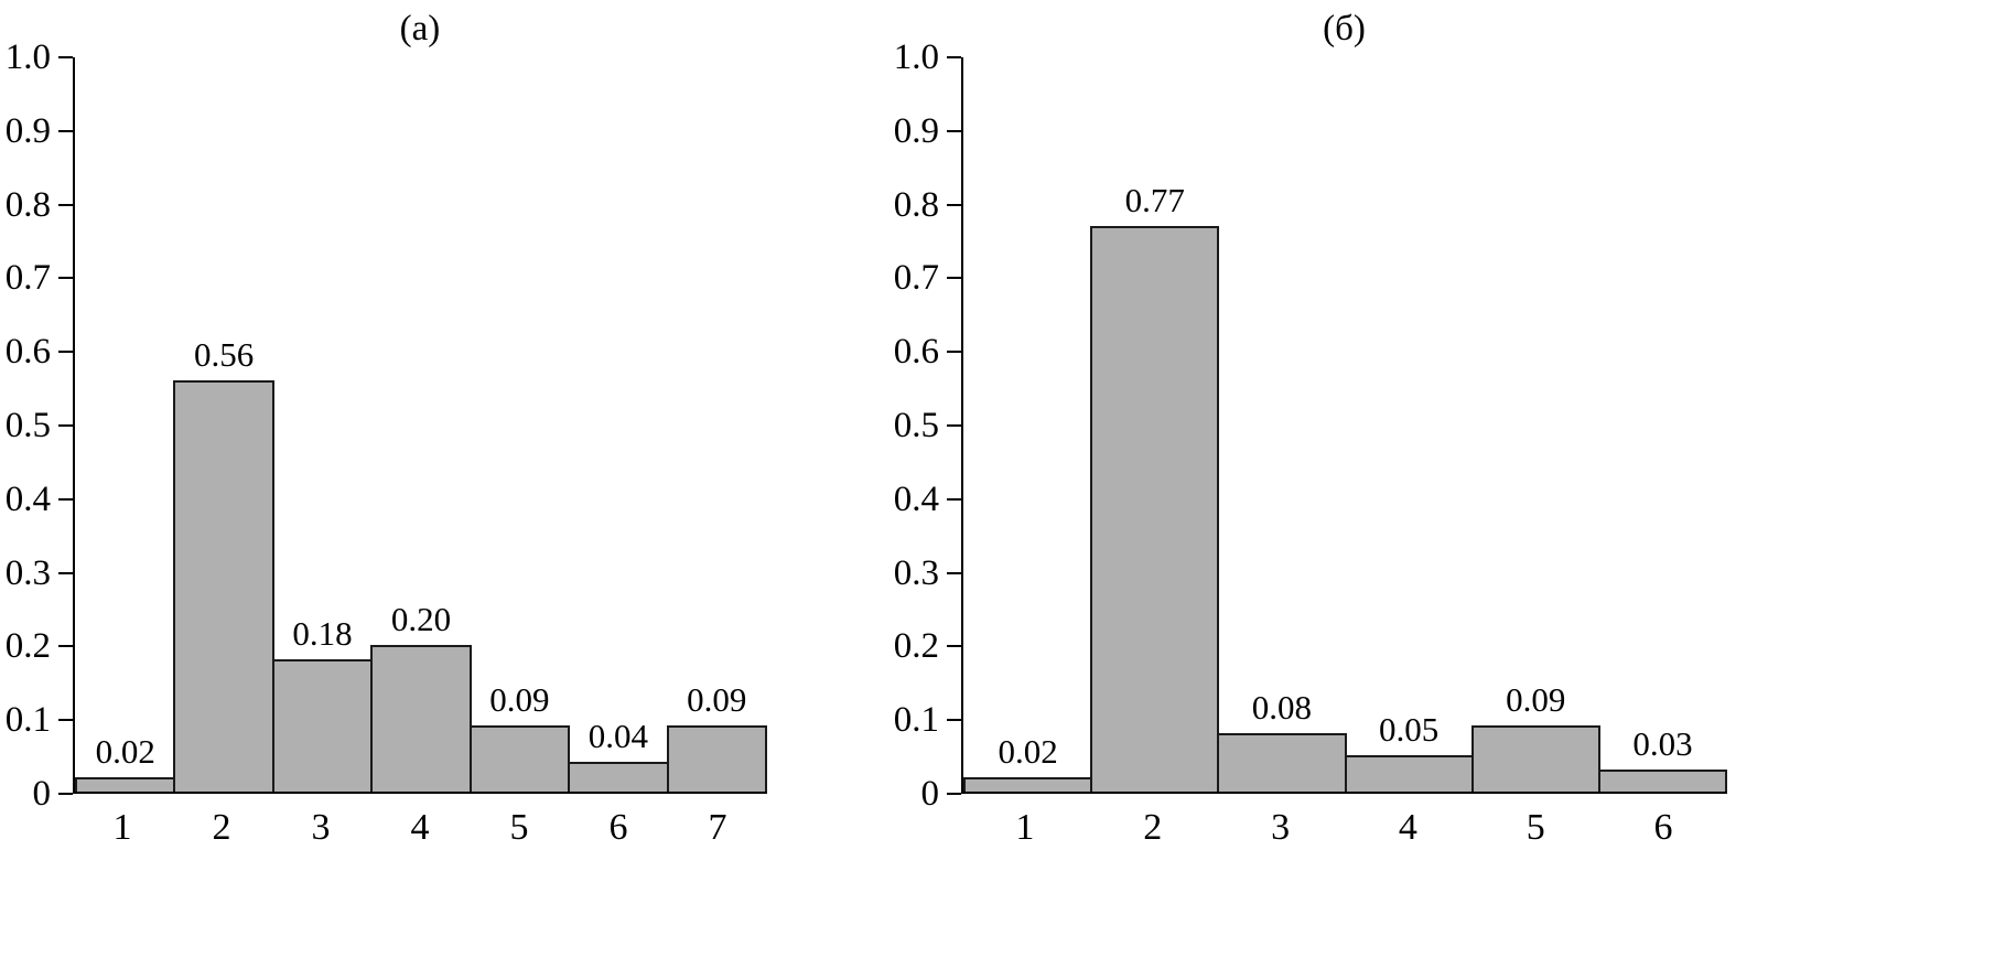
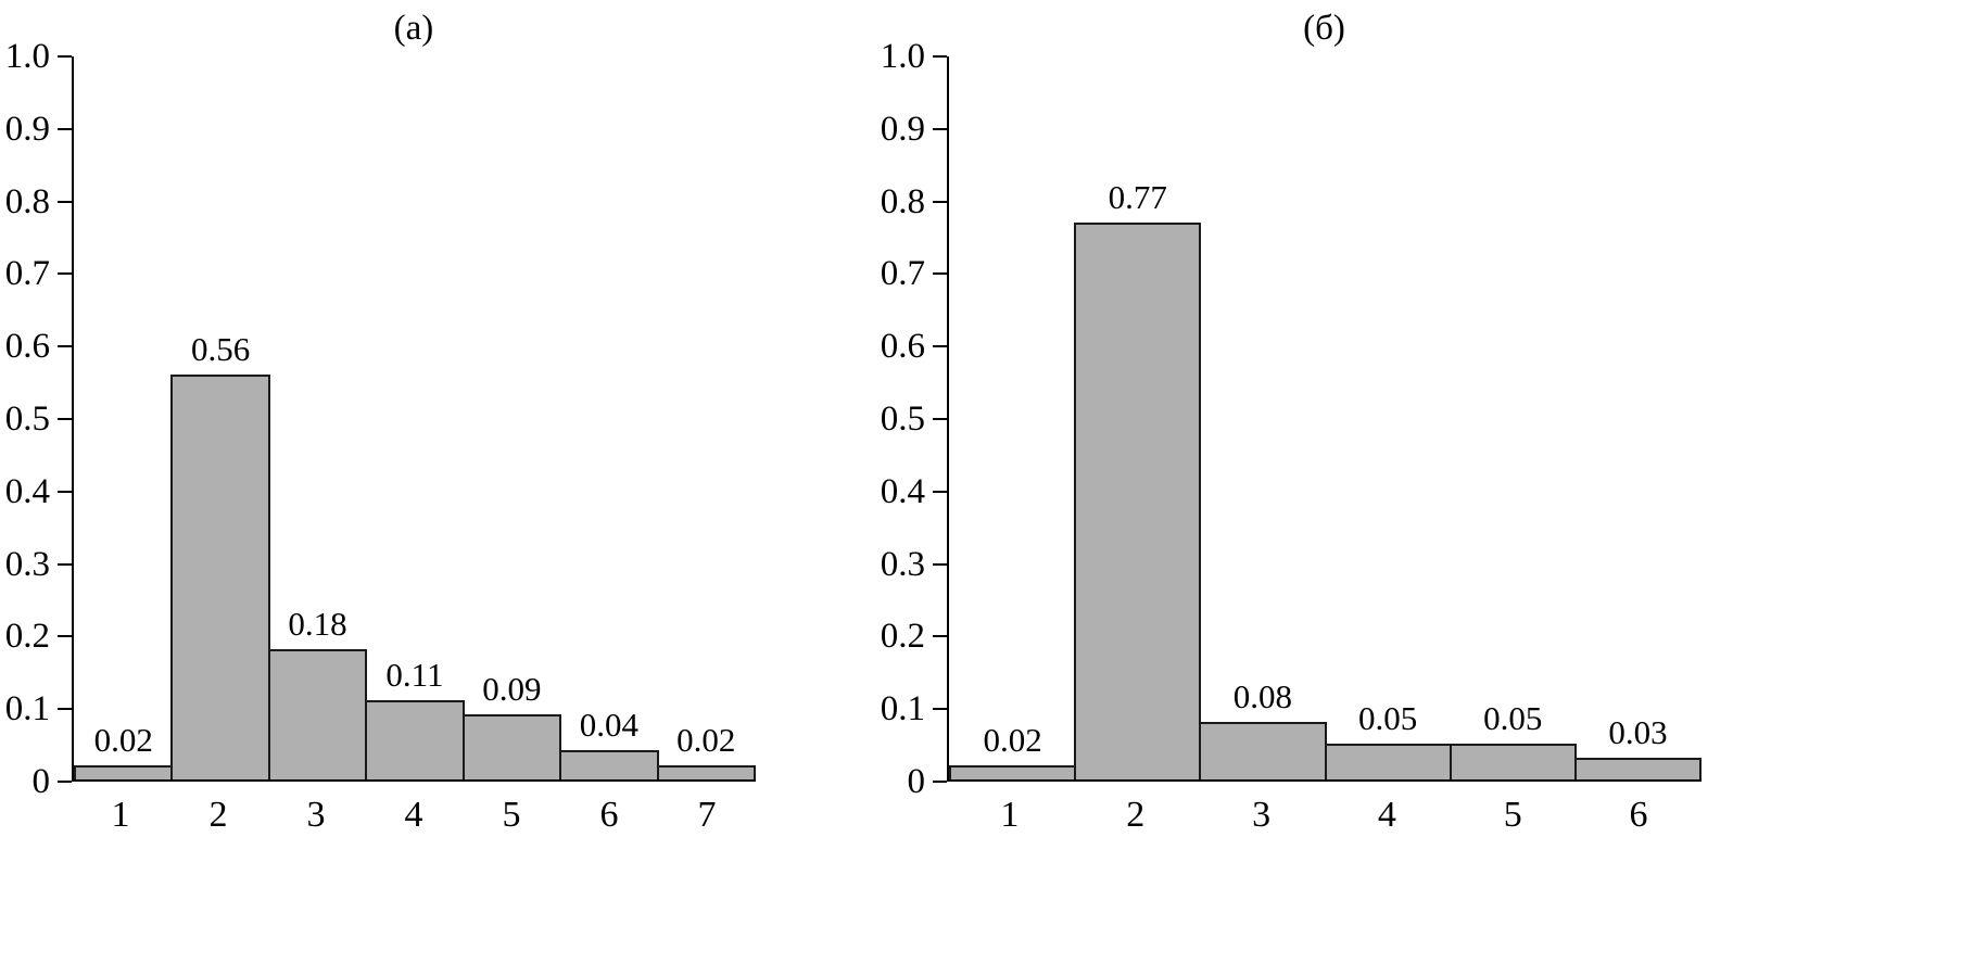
(а)/4: 0.20 -> 0.11
(а)/7: 0.09 -> 0.02
(б)/5: 0.09 -> 0.05
